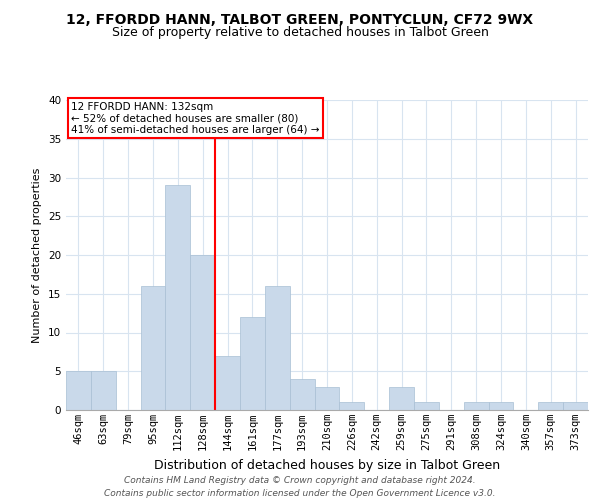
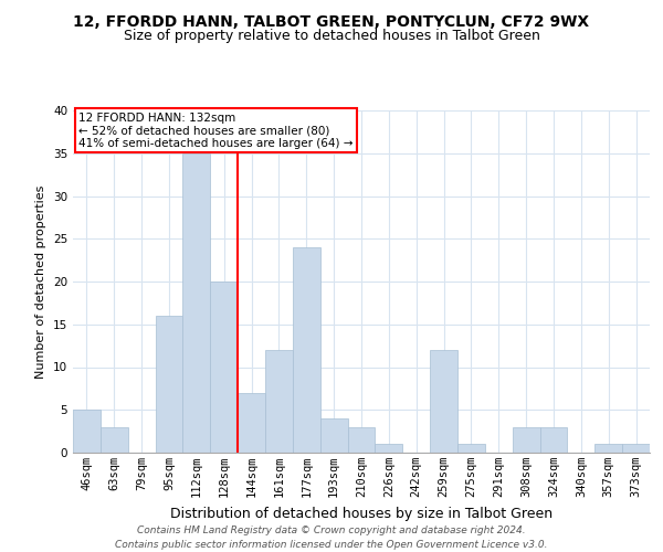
63sqm: 5 -> 3
112sqm: 29 -> 35
177sqm: 16 -> 24
259sqm: 3 -> 12
308sqm: 1 -> 3
324sqm: 1 -> 3
